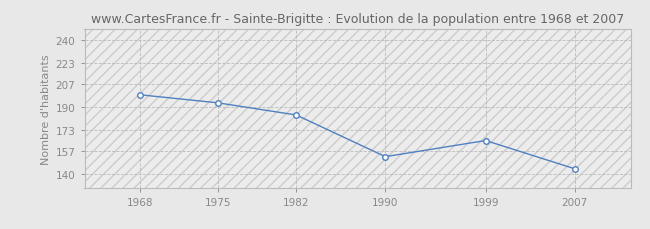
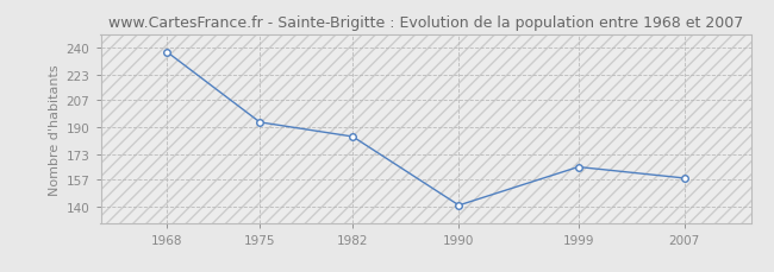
1968: 199 -> 237
1990: 153 -> 141
2007: 144 -> 158
